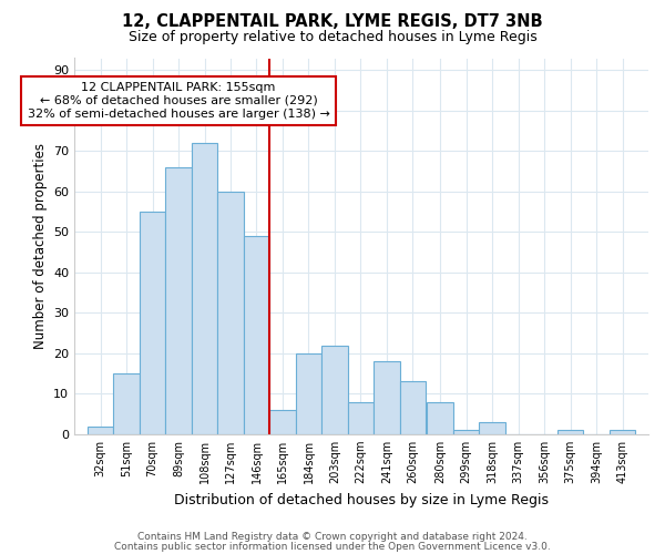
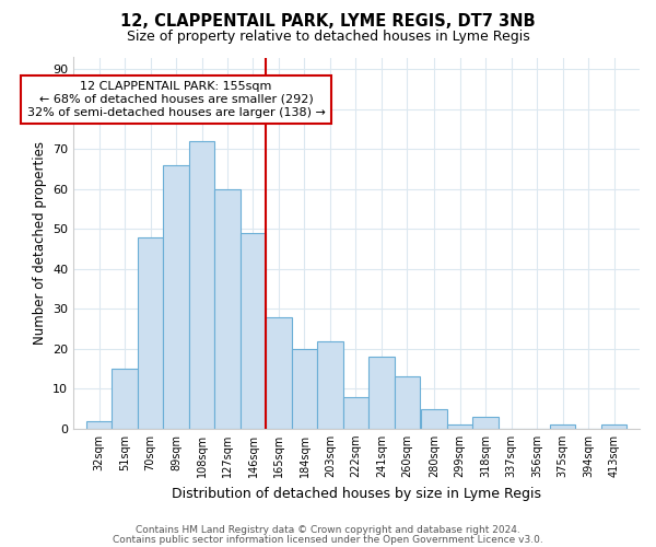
70sqm: 55 -> 48
165sqm: 6 -> 28
280sqm: 8 -> 5
